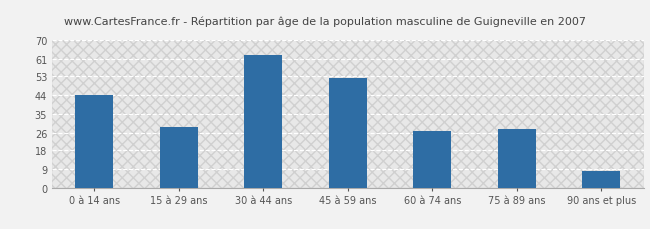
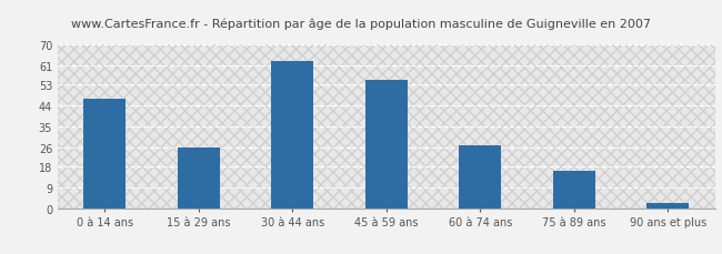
0 à 14 ans: 44 -> 47
15 à 29 ans: 29 -> 26
45 à 59 ans: 52 -> 55
75 à 89 ans: 28 -> 16
90 ans et plus: 8 -> 2
